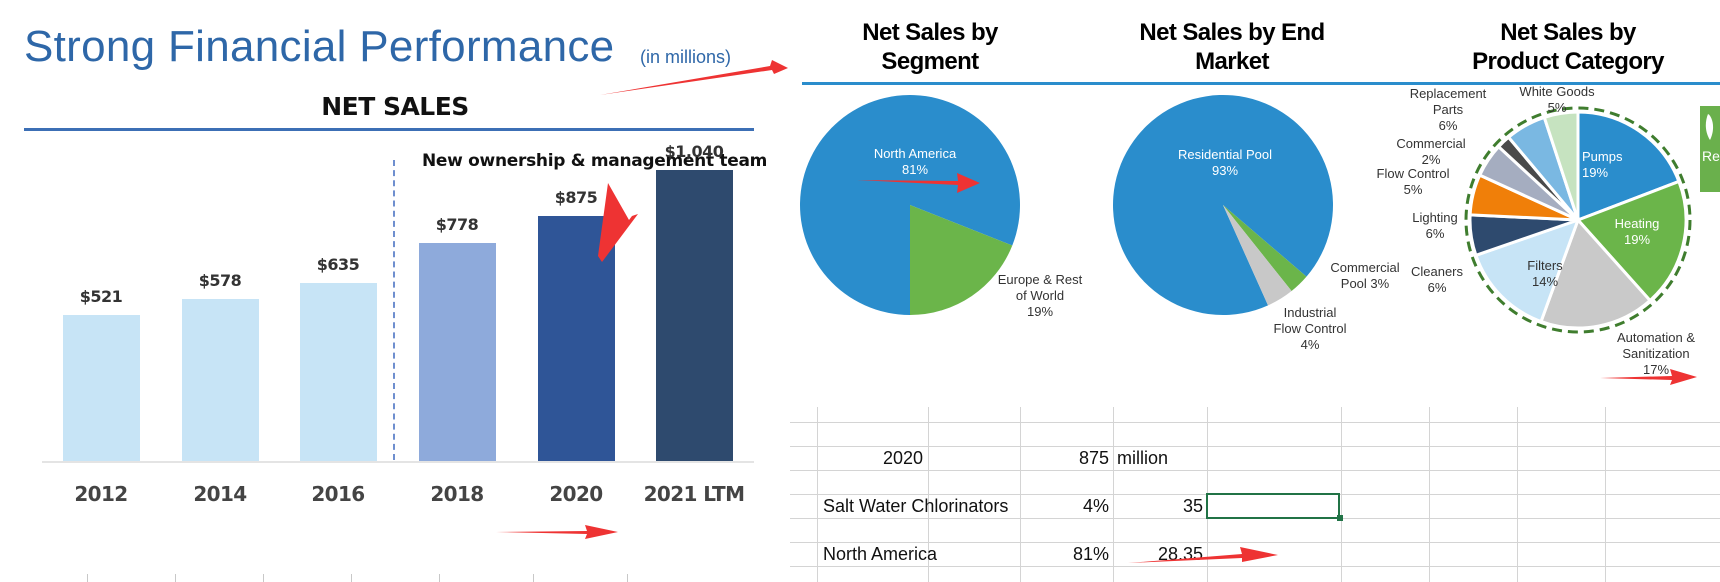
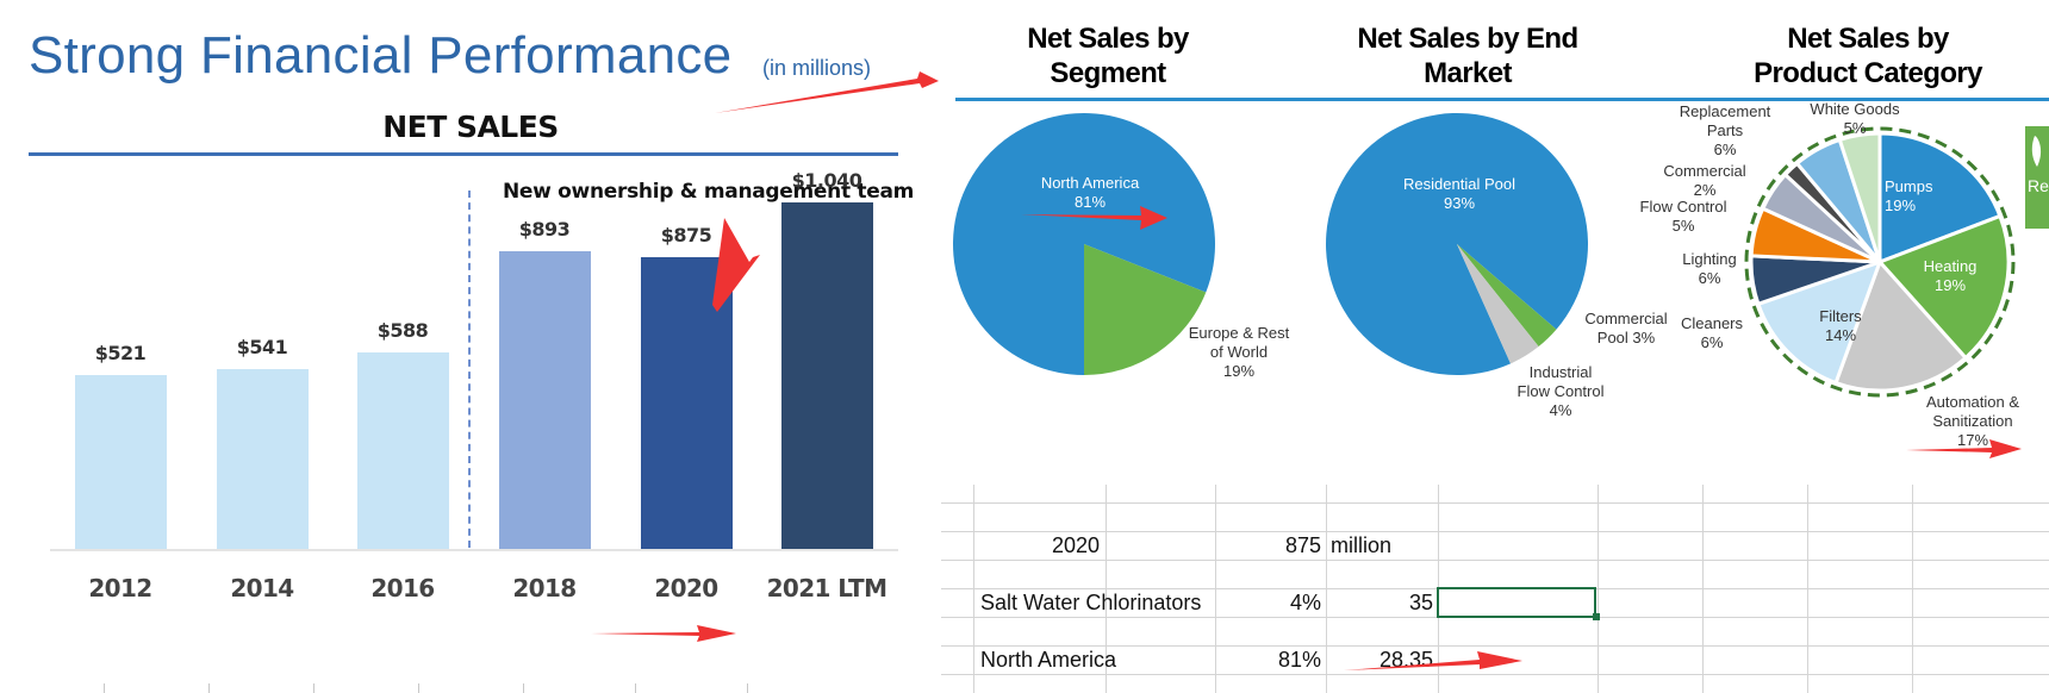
NET SALES/2014: $578 -> $541
NET SALES/2016: $635 -> $588
NET SALES/2018: $778 -> $893
